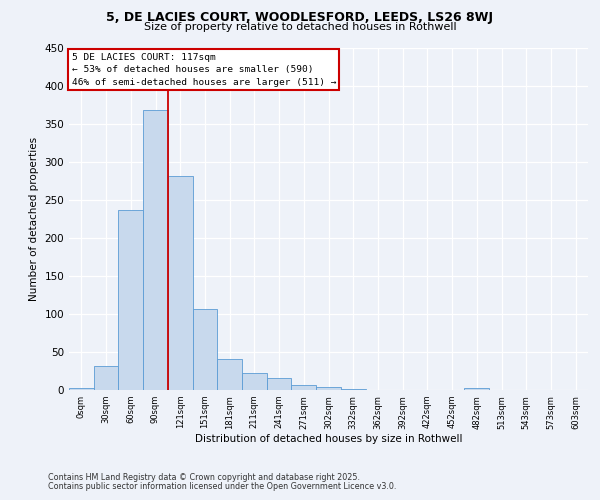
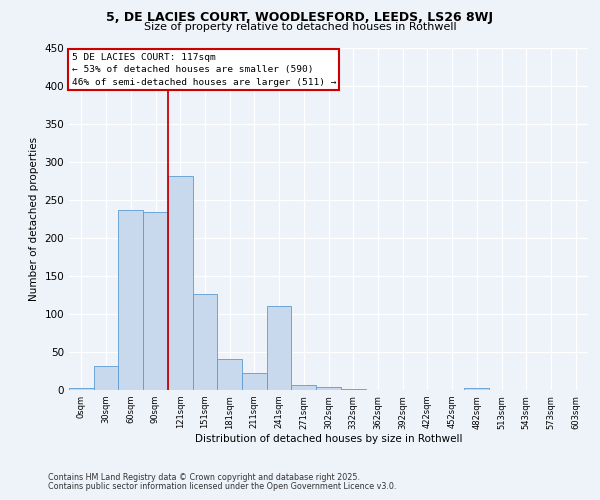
90sqm: 368 -> 234
151sqm: 106 -> 126
241sqm: 16 -> 110
